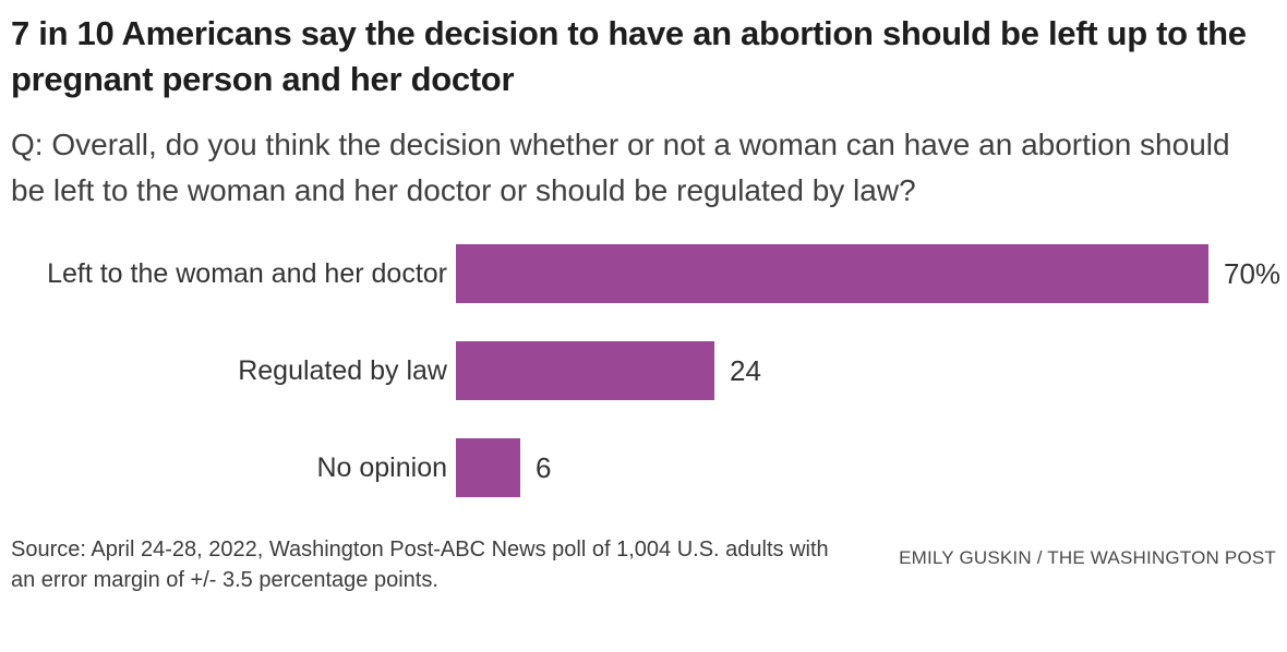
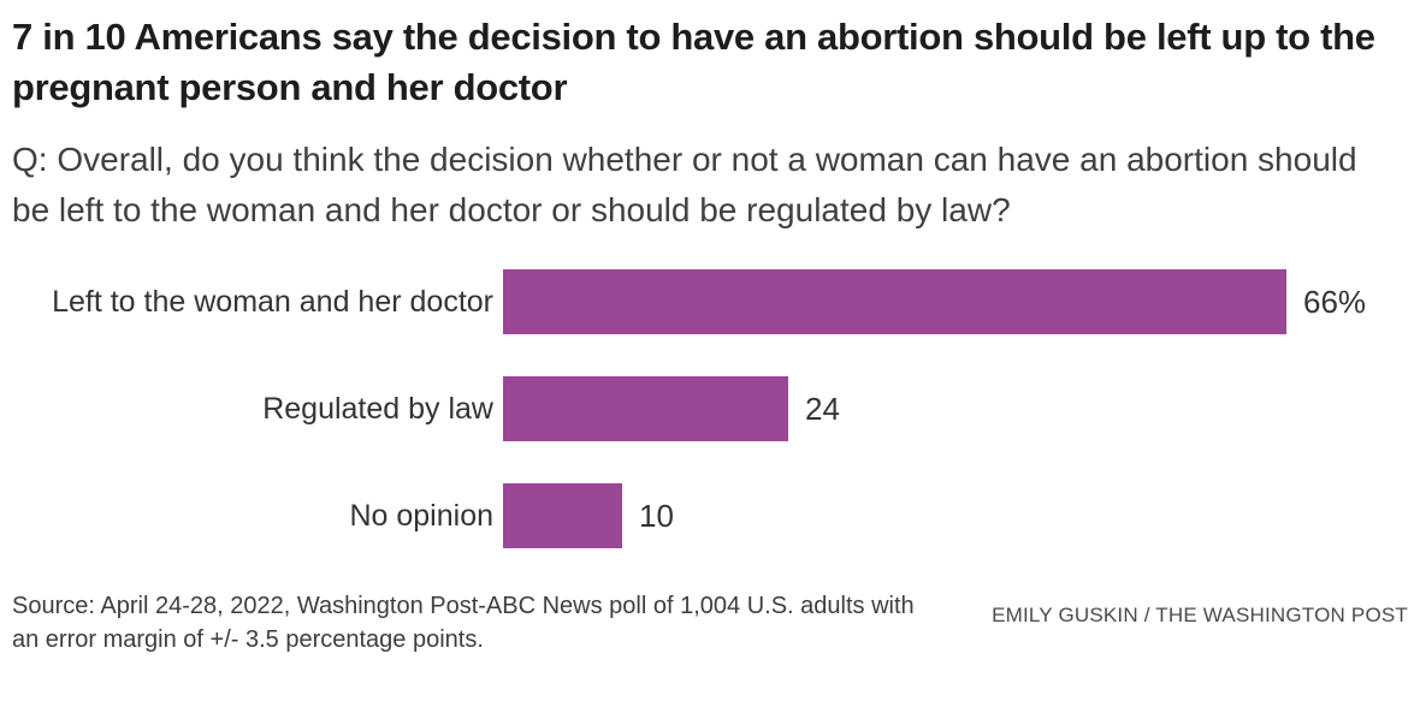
Left to the woman and her doctor: 70% -> 66%
No opinion: 6 -> 10
